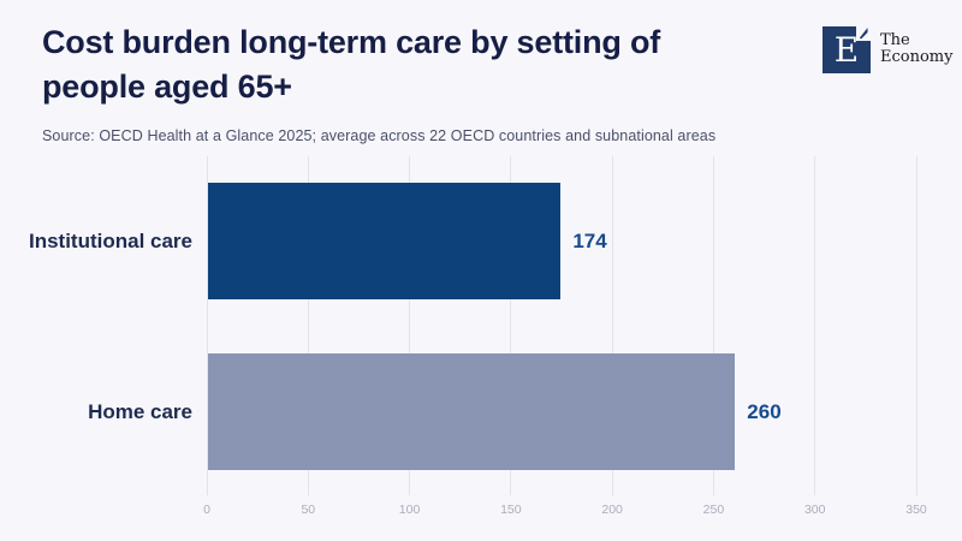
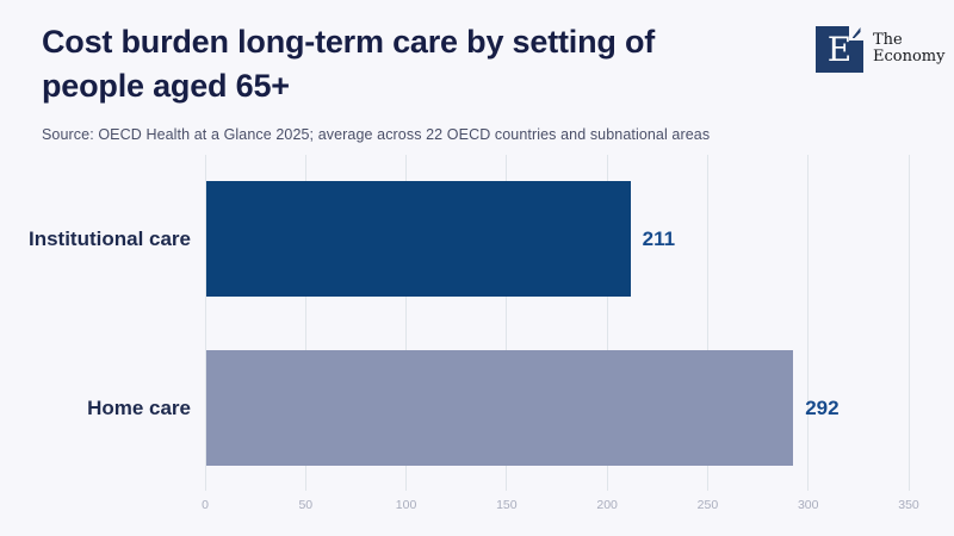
Institutional care: 174 -> 211
Home care: 260 -> 292
